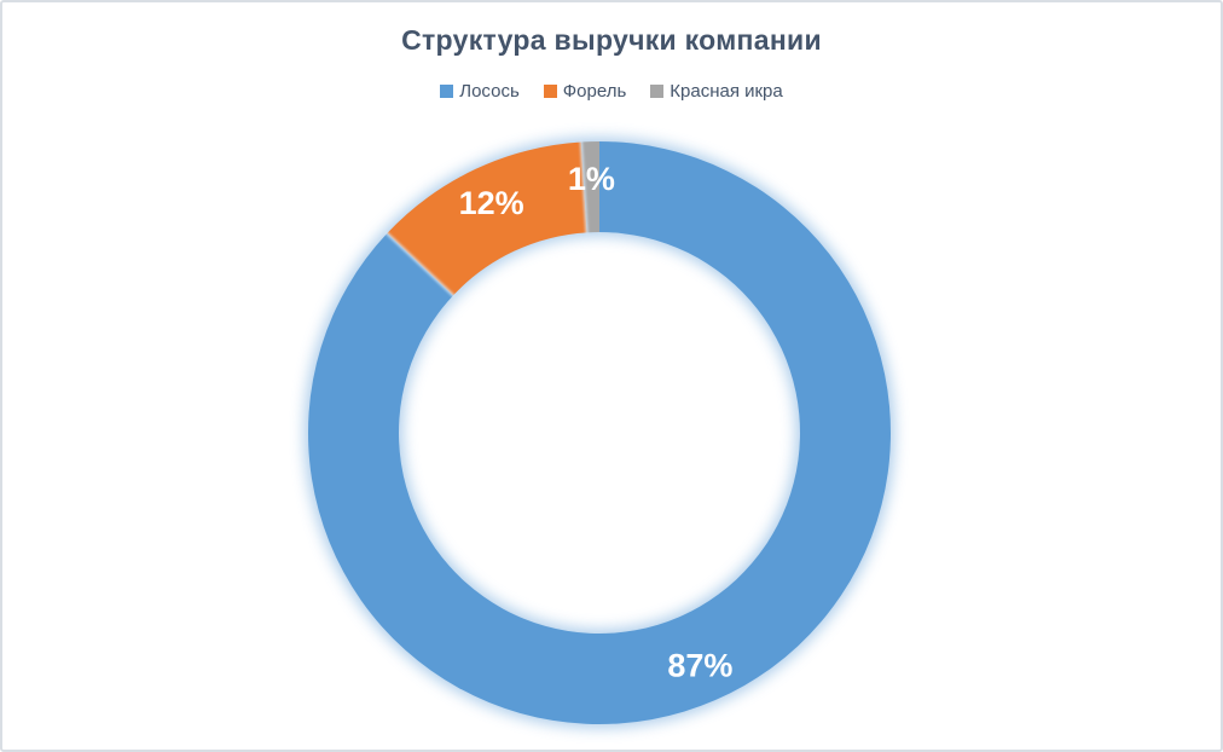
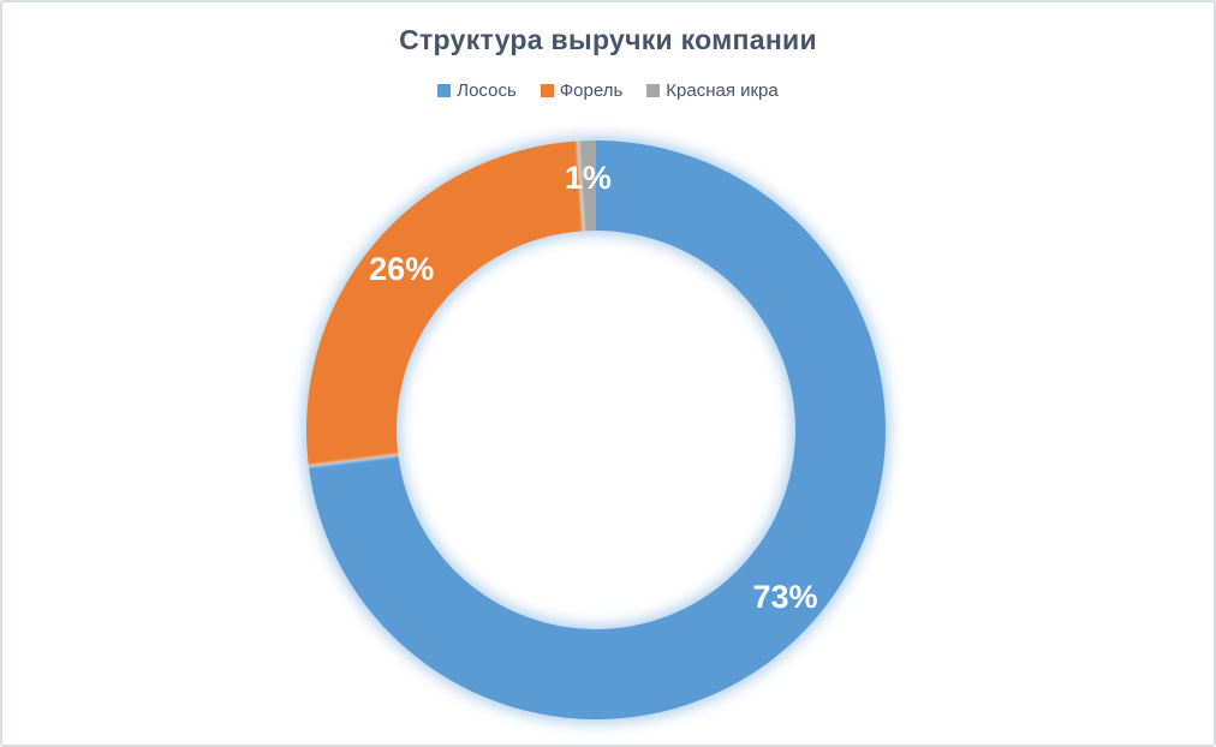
Лосось: 87% -> 73%
Форель: 12% -> 26%
